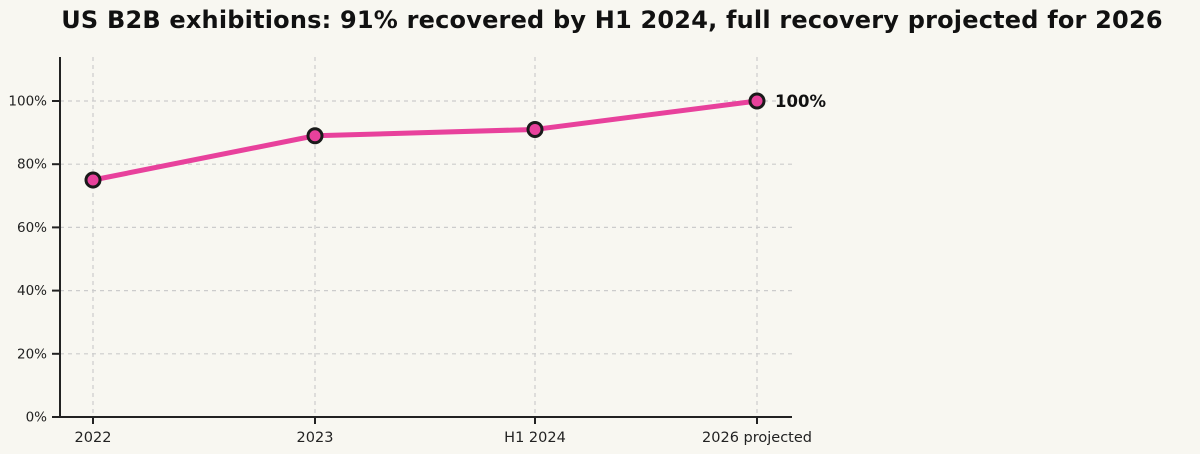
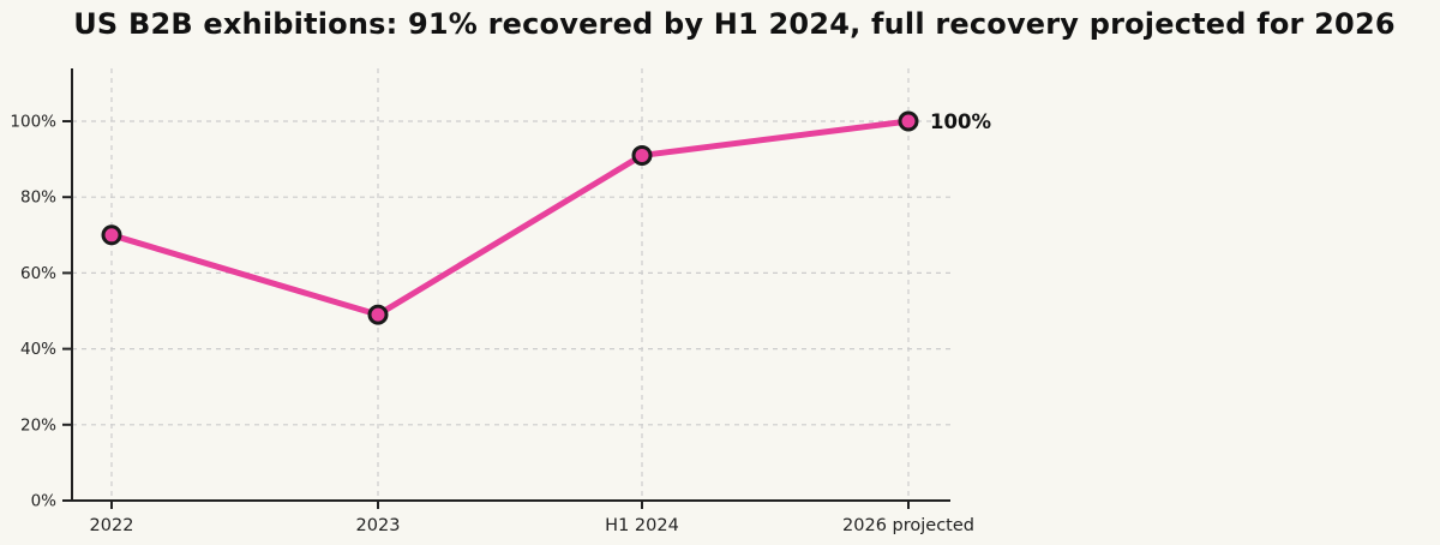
2022: 75% -> 70%
2023: 89% -> 49%
